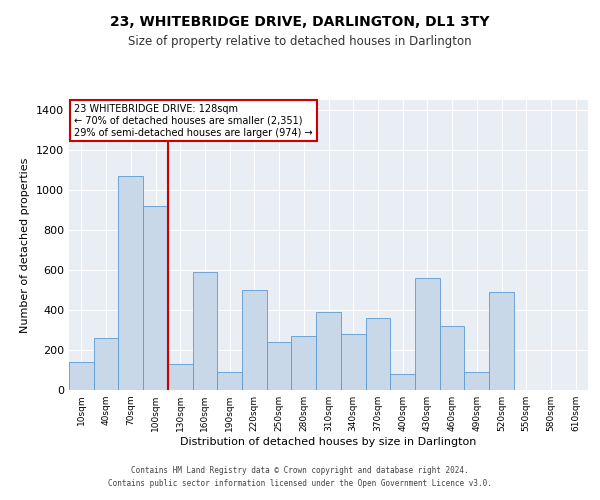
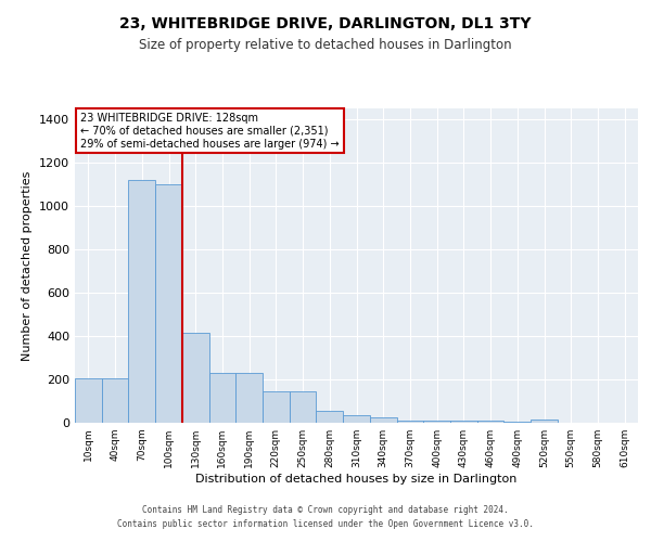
10sqm: 140 -> 200
40sqm: 260 -> 200
70sqm: 1070 -> 1120
100sqm: 920 -> 1100
130sqm: 130 -> 420
160sqm: 590 -> 230
190sqm: 90 -> 230
220sqm: 500 -> 140
250sqm: 240 -> 140
280sqm: 270 -> 60
310sqm: 390 -> 40
340sqm: 280 -> 20
370sqm: 360 -> 10
400sqm: 80 -> 10
430sqm: 560 -> 10
460sqm: 320 -> 10
490sqm: 90 -> 0
520sqm: 490 -> 20
